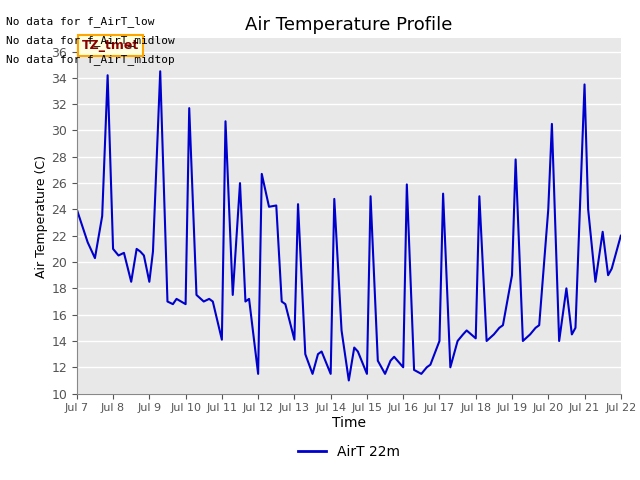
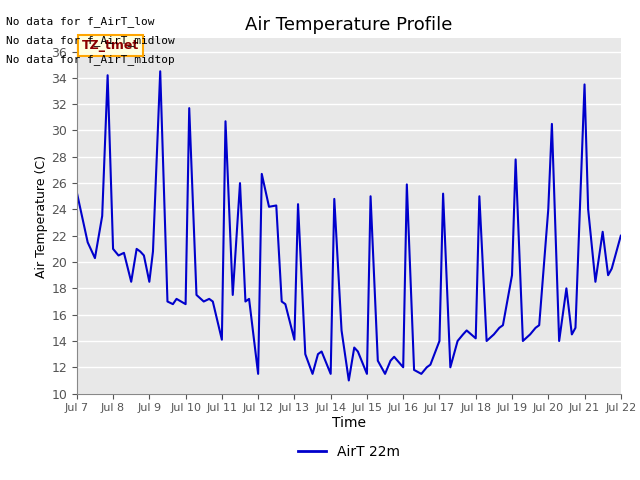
Jul 7: 24.0 -> 25.3
